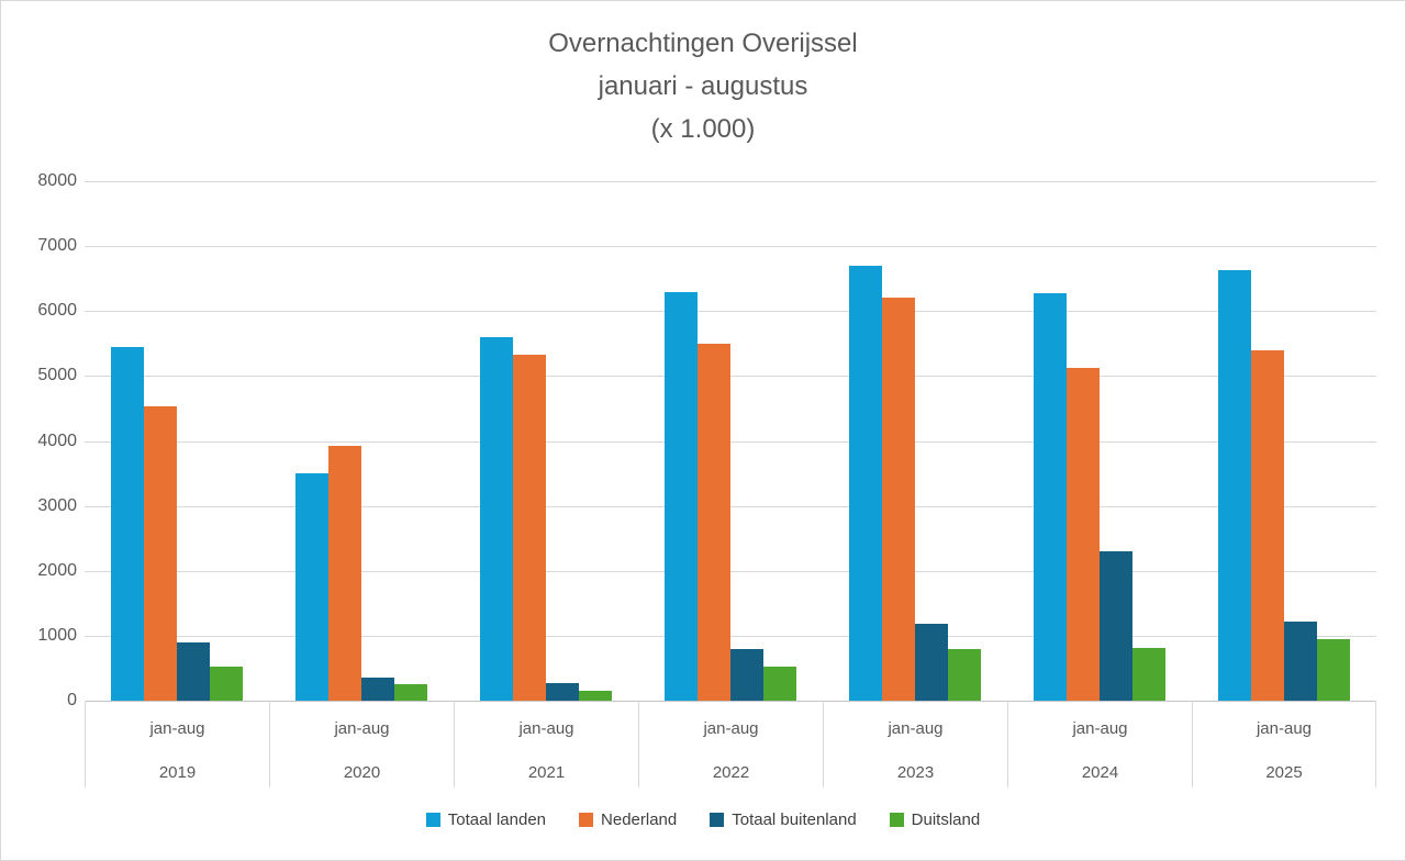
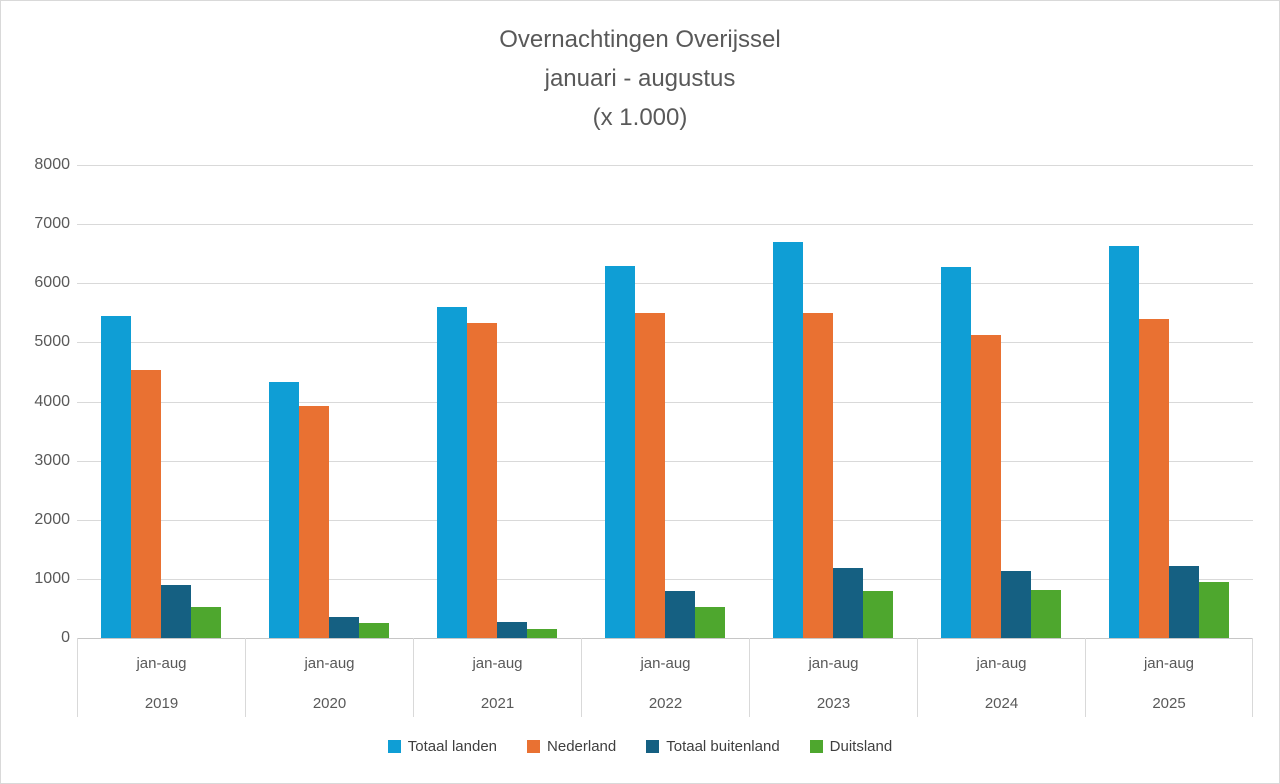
Totaal landen/2020: 3500 -> 4300
Nederland/2023: 6200 -> 5500
Totaal buitenland/2024: 2300 -> 1100
